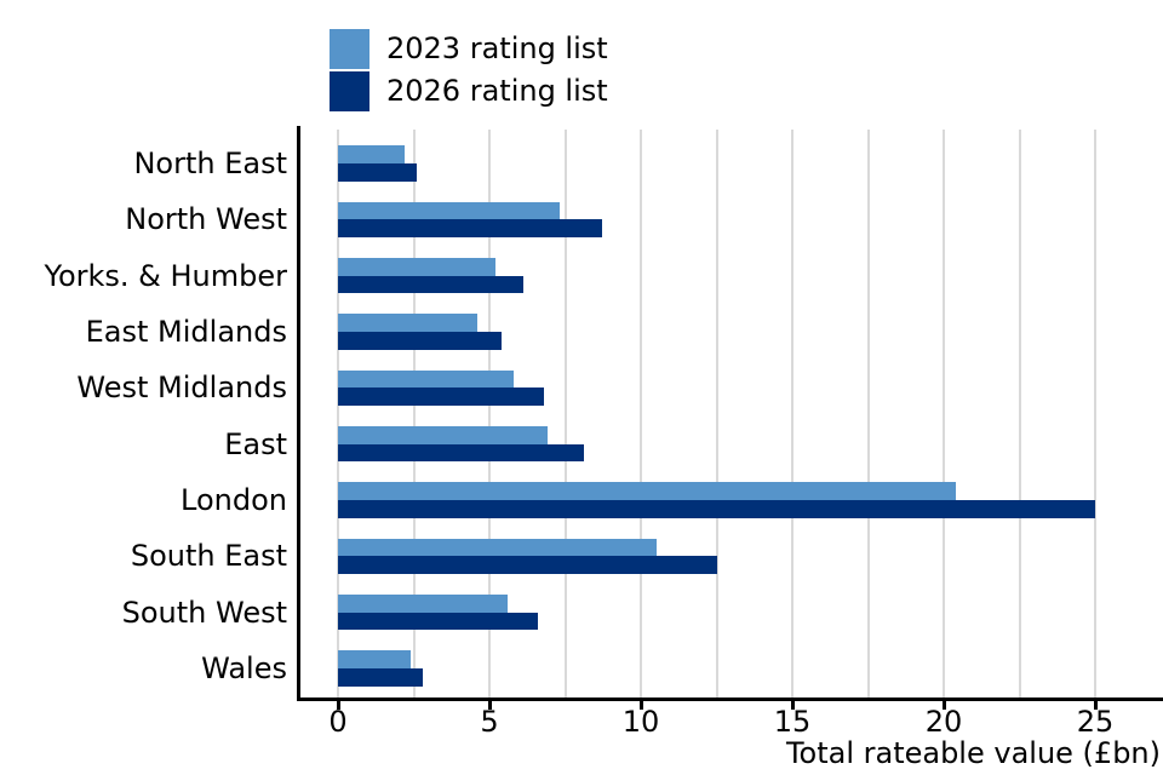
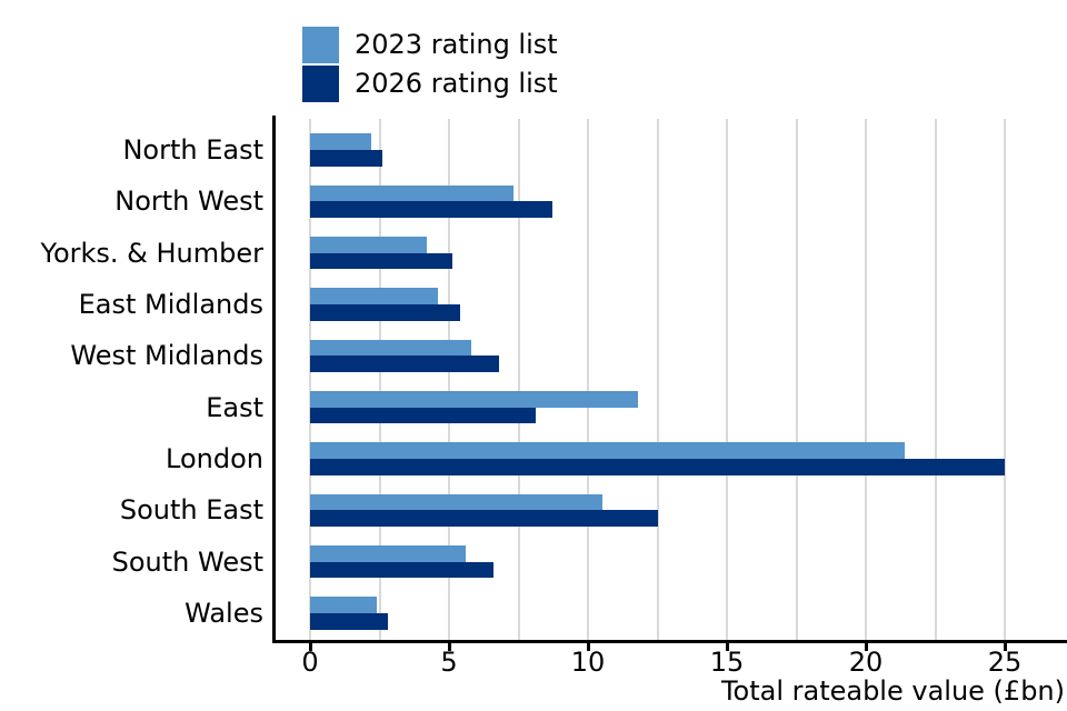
2023 rating list/Yorks. & Humber: 5.2 -> 4.2
2026 rating list/Yorks. & Humber: 6.1 -> 5.1
2023 rating list/East: 6.9 -> 11.8
2023 rating list/London: 20.4 -> 21.4
